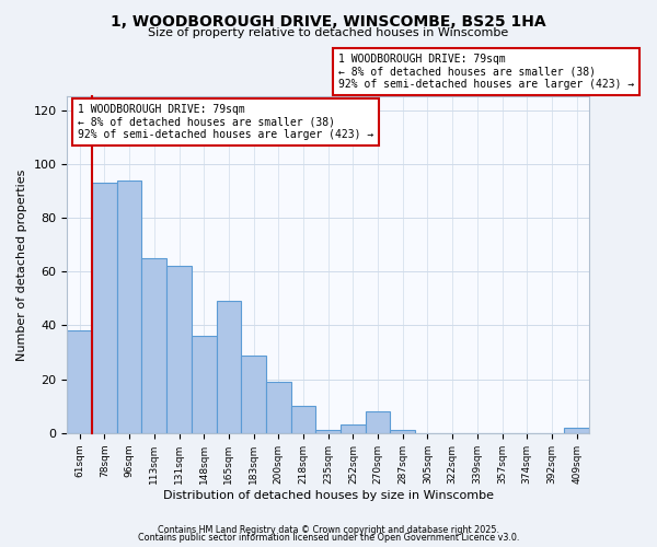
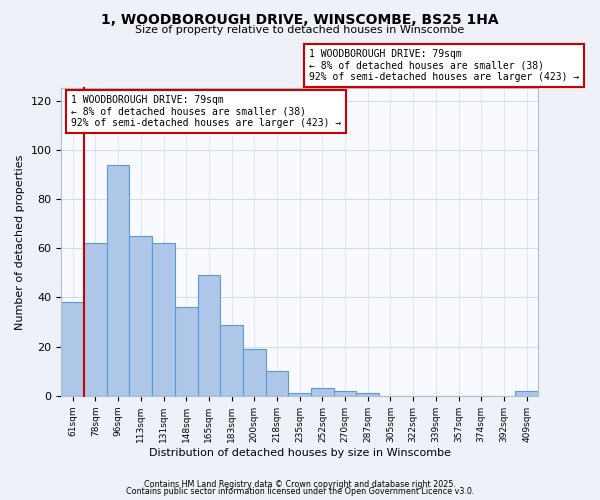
78sqm: 93 -> 62
270sqm: 8 -> 2
